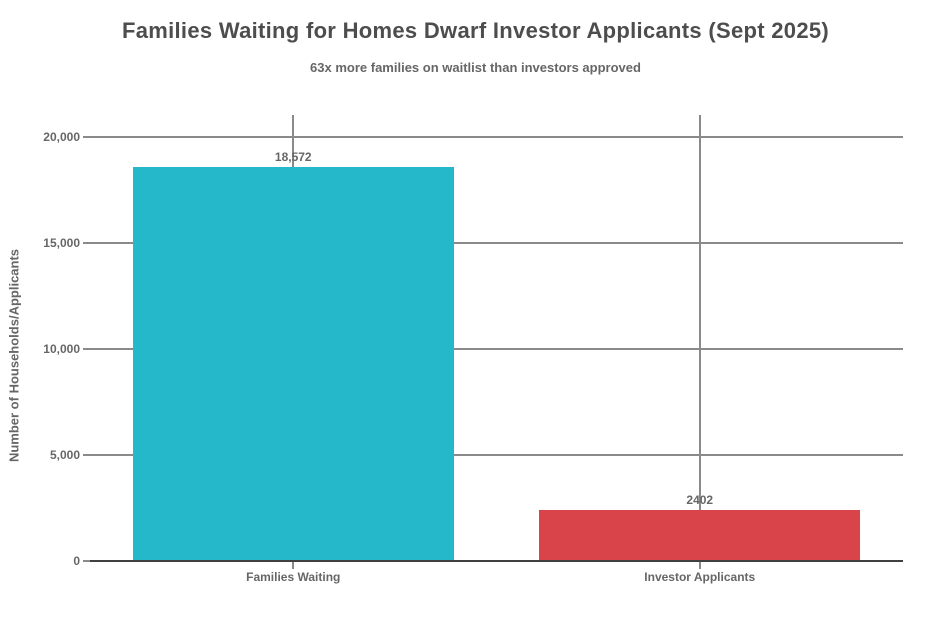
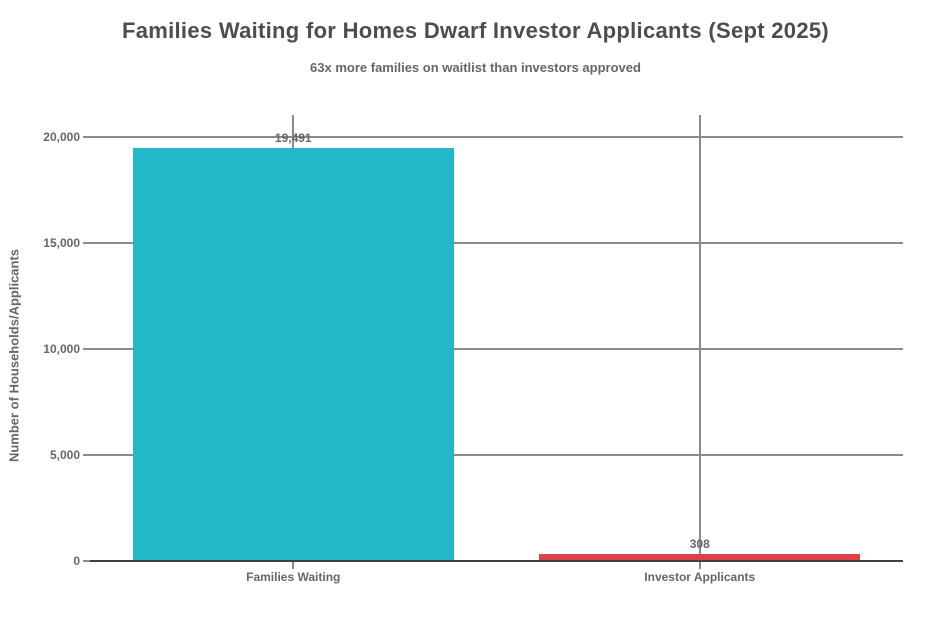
Families Waiting: 18,572 -> 19,491
Investor Applicants: 2402 -> 308
